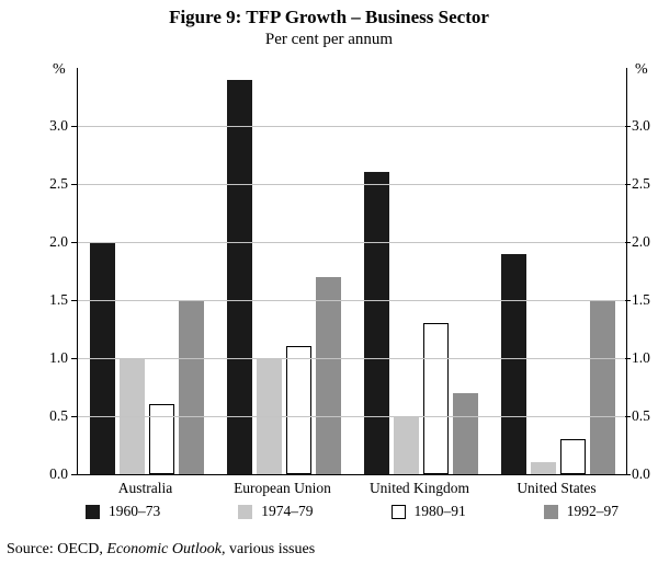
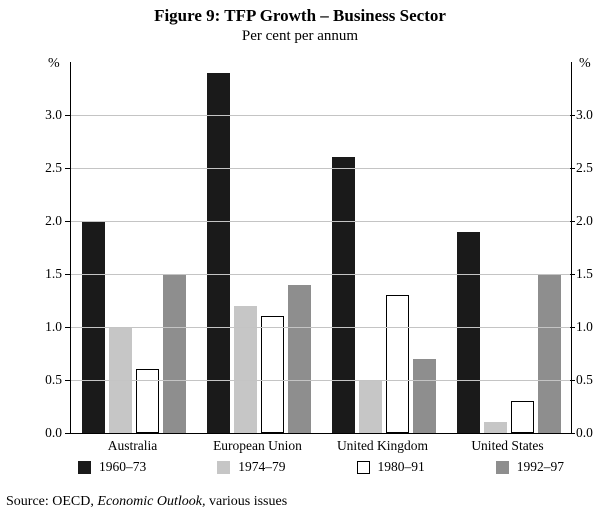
1974–79/European Union: 1.0 -> 1.2
1992–97/European Union: 1.7 -> 1.4
